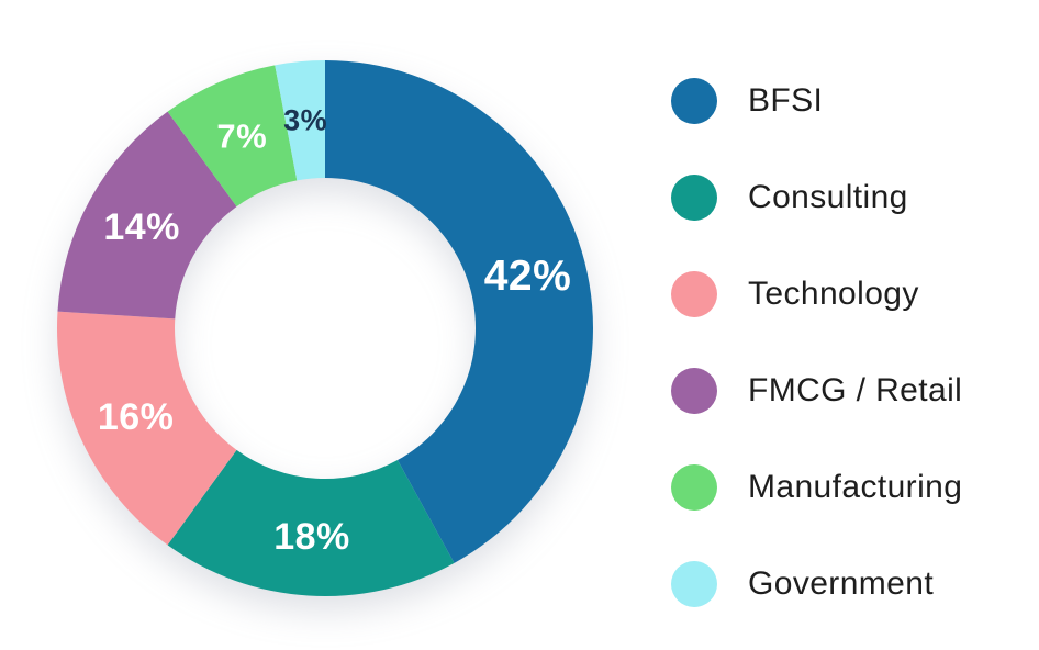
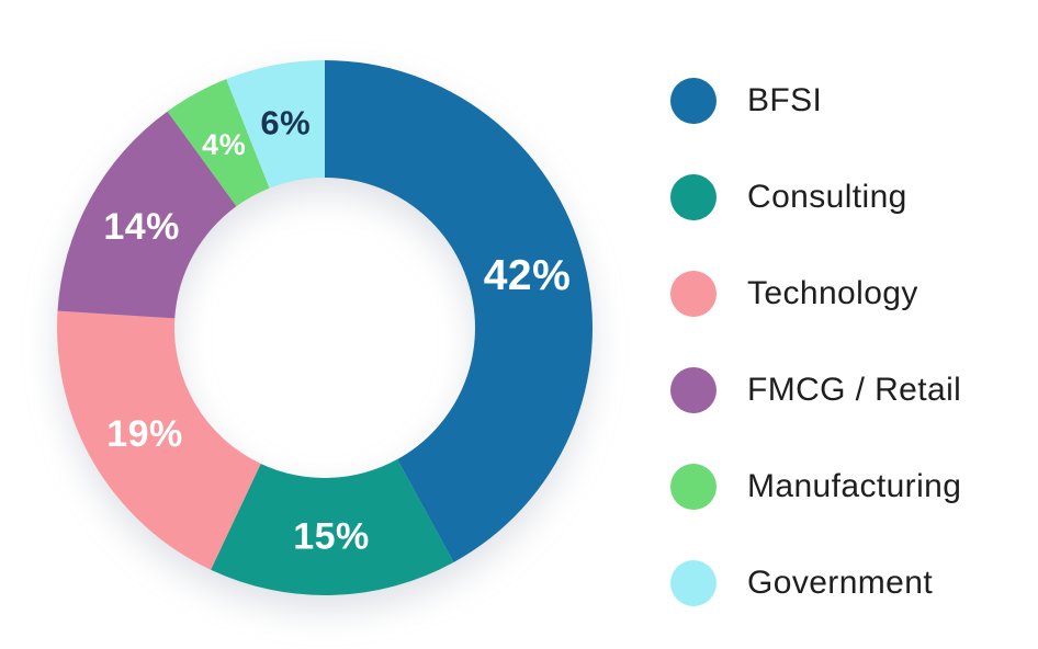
Consulting: 18% -> 15%
Technology: 16% -> 19%
Manufacturing: 7% -> 4%
Government: 3% -> 6%
